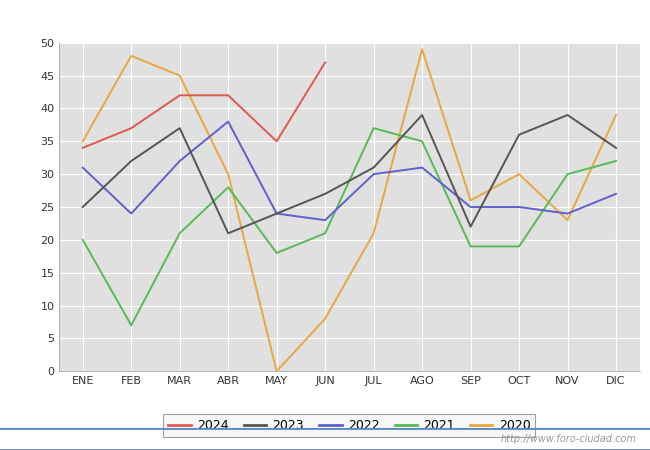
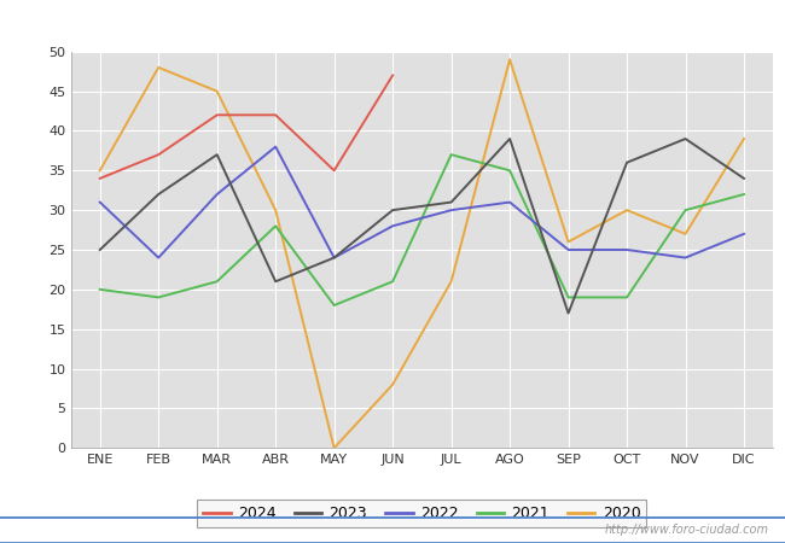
2021/FEB: 7 -> 19
2023/JUN: 27 -> 30
2022/JUN: 23 -> 28
2023/SEP: 22 -> 17
2020/NOV: 23 -> 27
